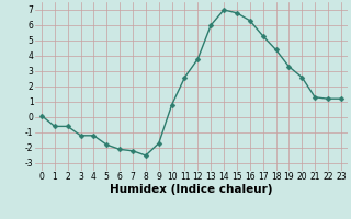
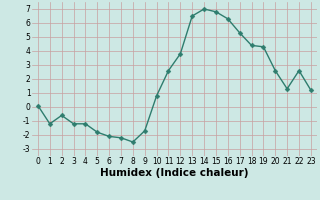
1: -0.6 -> -1.2
13: 6.0 -> 6.5
19: 3.3 -> 4.3
22: 1.2 -> 2.6
